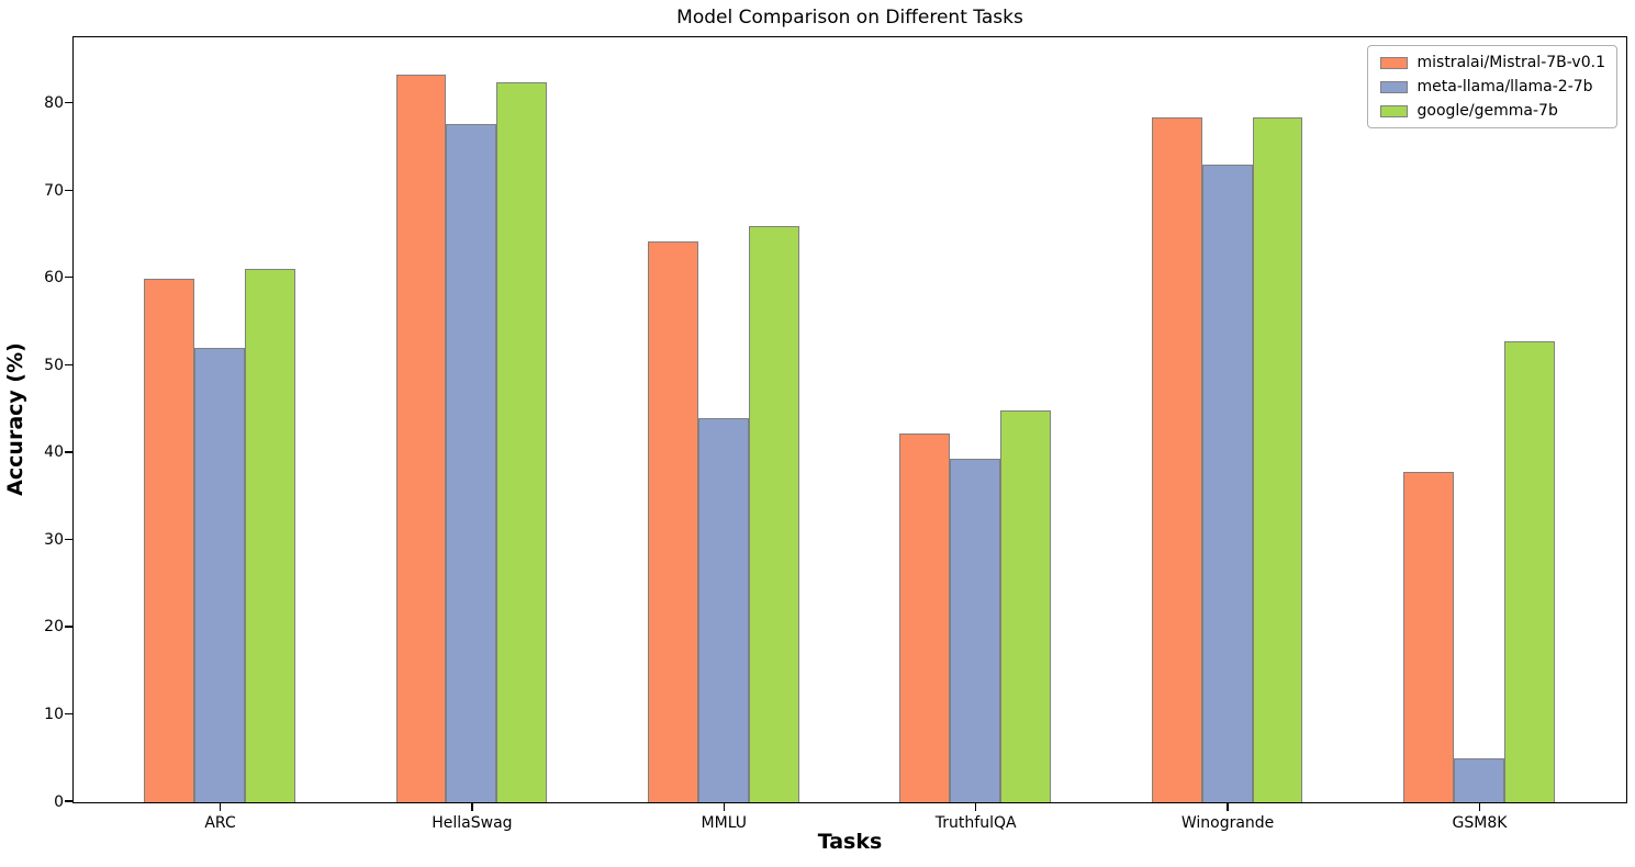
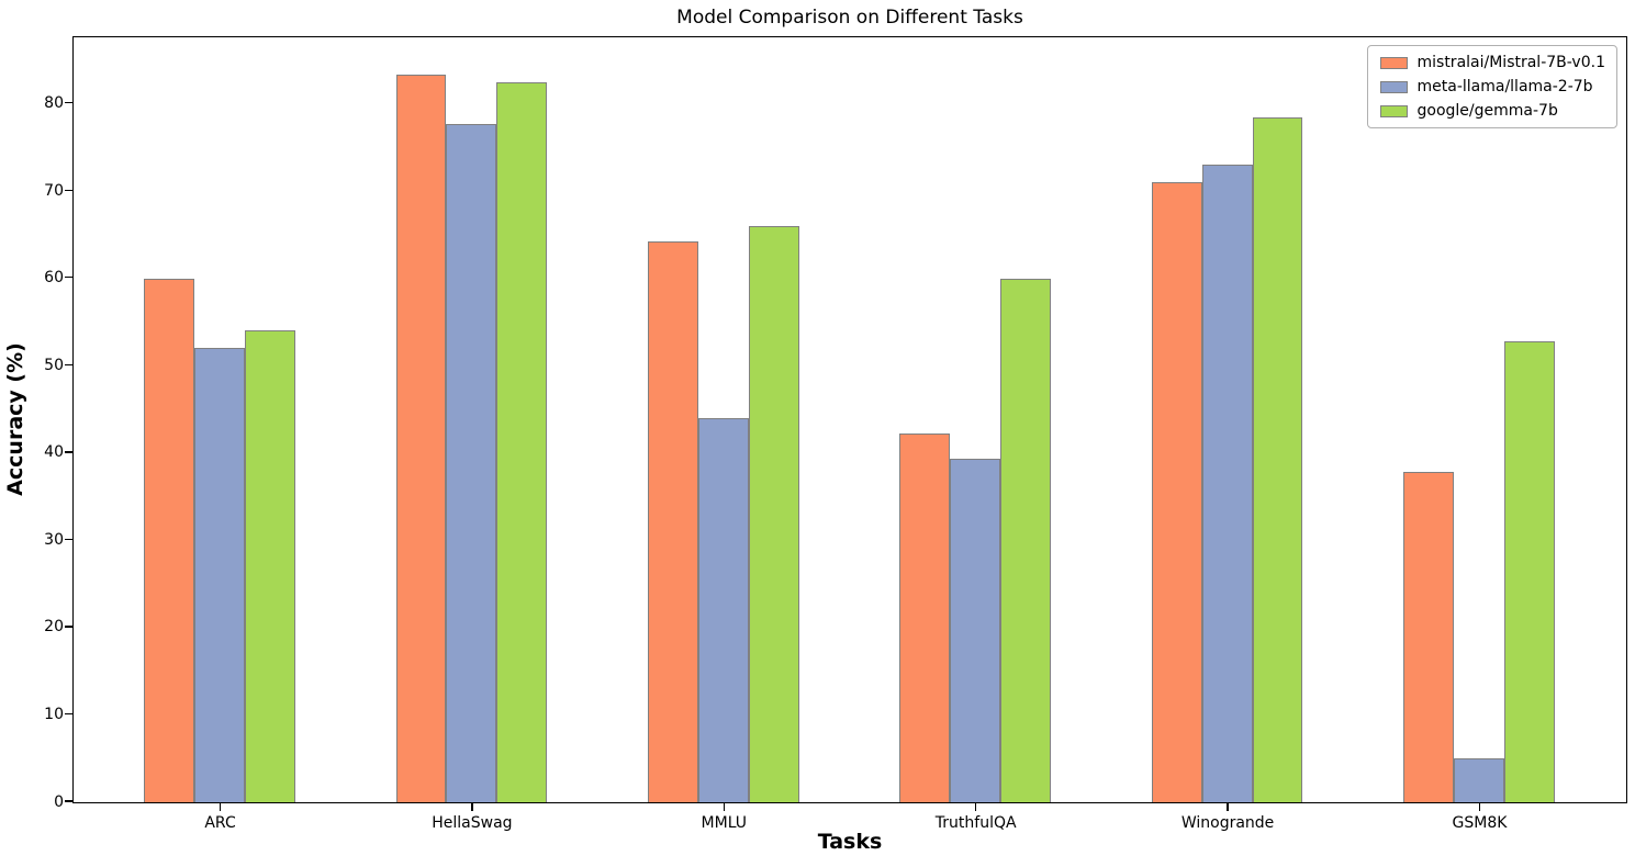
google/gemma-7b/ARC: 61 -> 54
google/gemma-7b/TruthfulQA: 45 -> 60
mistralai/Mistral-7B-v0.1/Winogrande: 78 -> 71
